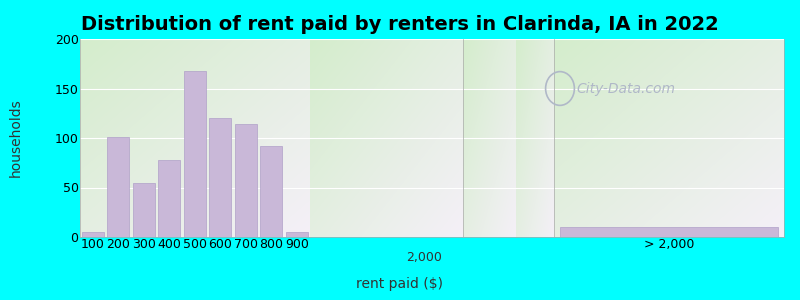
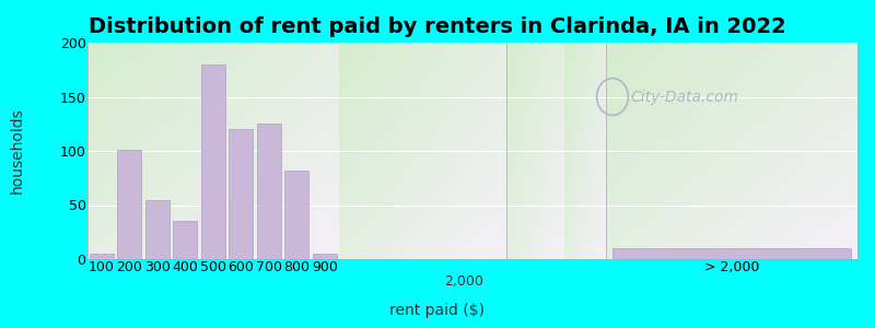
400: 78 -> 35
500: 168 -> 180
700: 114 -> 125
800: 92 -> 82
